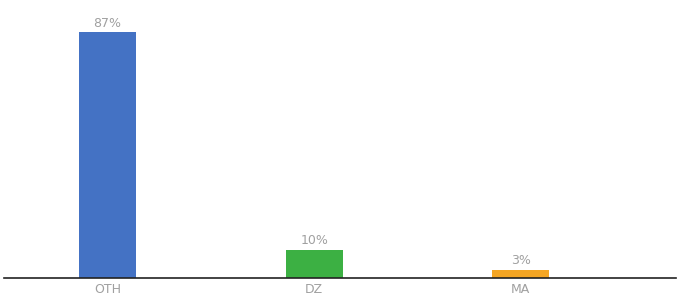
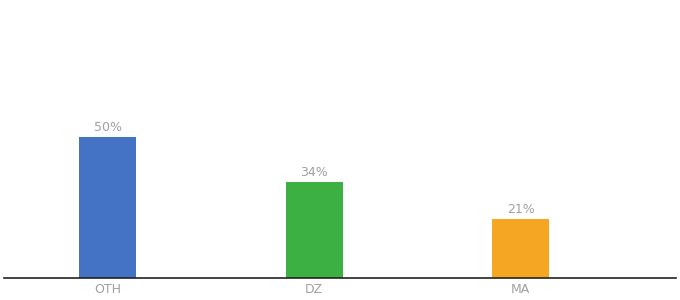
OTH: 87% -> 50%
DZ: 10% -> 34%
MA: 3% -> 21%
